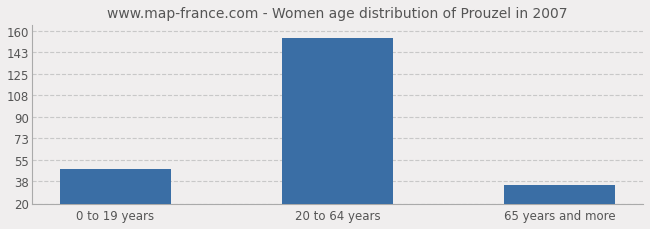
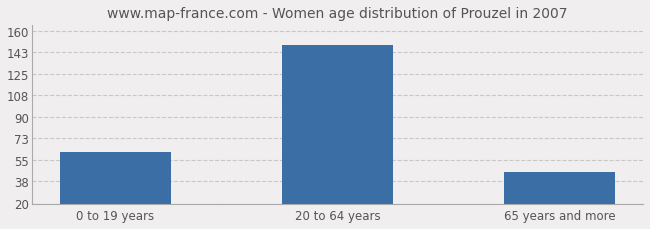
0 to 19 years: 48 -> 62
20 to 64 years: 155 -> 149
65 years and more: 35 -> 46
